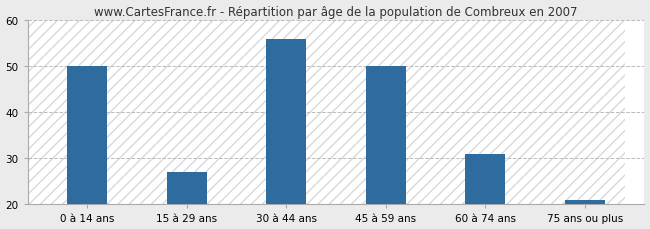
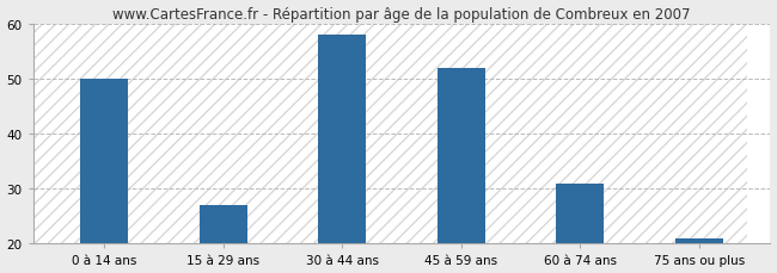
30 à 44 ans: 56 -> 58
45 à 59 ans: 50 -> 52
